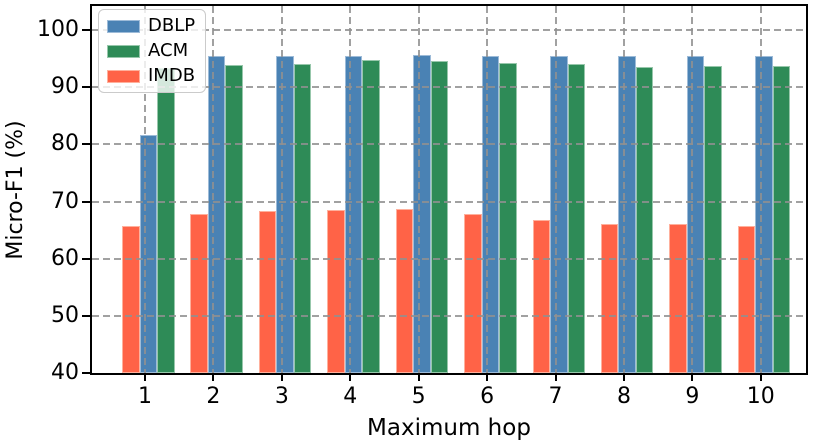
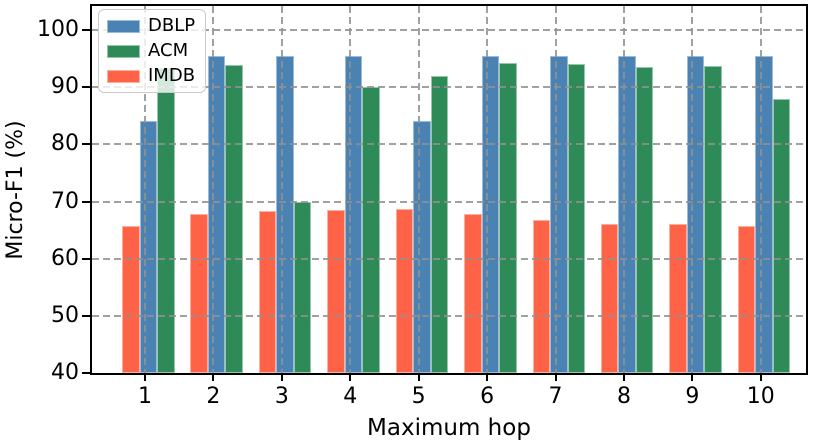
DBLP/1: 82 -> 84
ACM/3: 94 -> 70
ACM/4: 95 -> 90
DBLP/5: 96 -> 84
ACM/5: 94 -> 92
ACM/10: 94 -> 88
